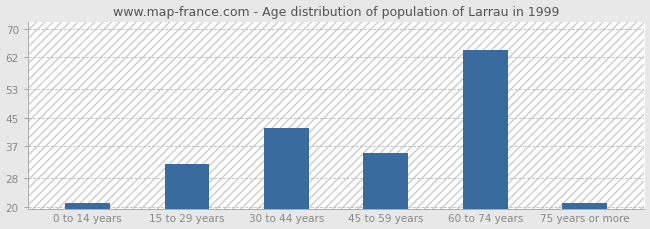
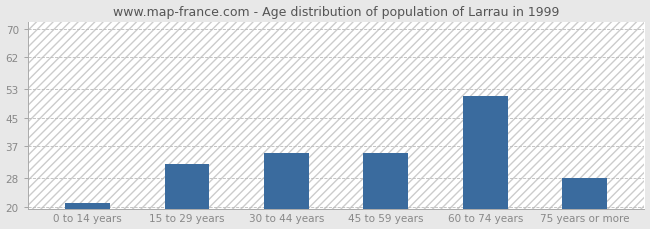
30 to 44 years: 42 -> 35
60 to 74 years: 64 -> 51
75 years or more: 21 -> 28
